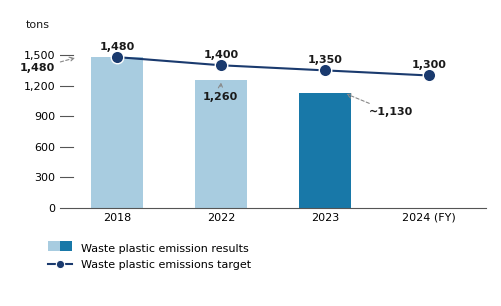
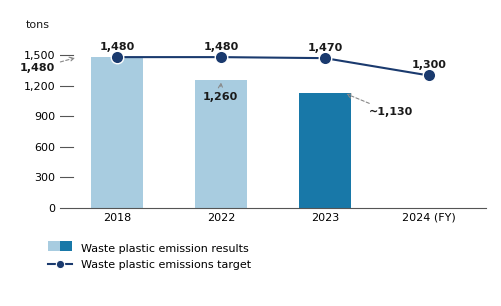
Waste plastic emissions target/2022: 1,400 -> 1,480
Waste plastic emissions target/2023: 1,350 -> 1,470
